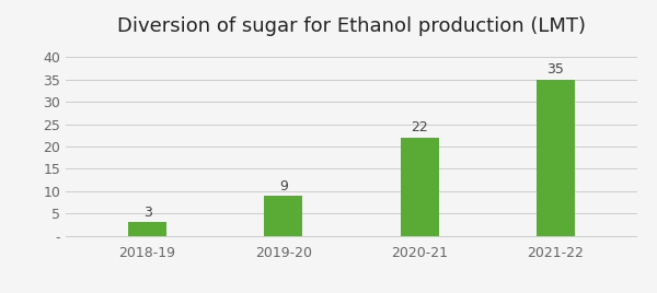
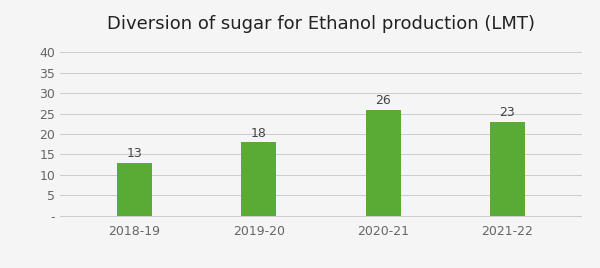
2018-19: 3 -> 13
2019-20: 9 -> 18
2020-21: 22 -> 26
2021-22: 35 -> 23
